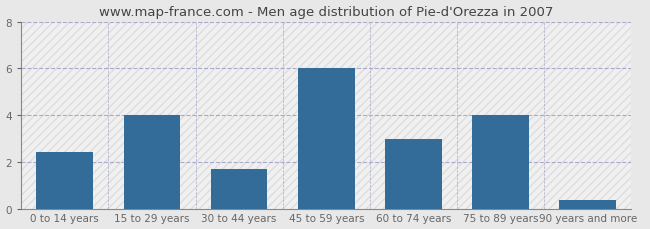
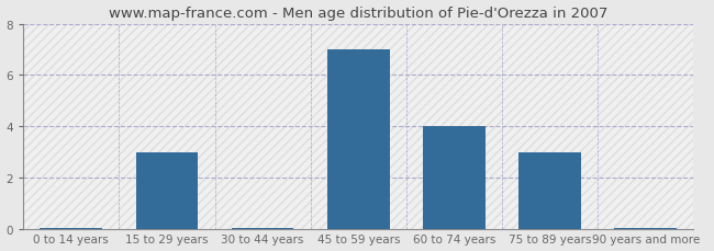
0 to 14 years: 2.45 -> 0.07
15 to 29 years: 4.00 -> 3.00
30 to 44 years: 1.70 -> 0.07
45 to 59 years: 6.00 -> 7.00
60 to 74 years: 3.00 -> 4.00
75 to 89 years: 4.00 -> 3.00
90 years and more: 0.40 -> 0.07
